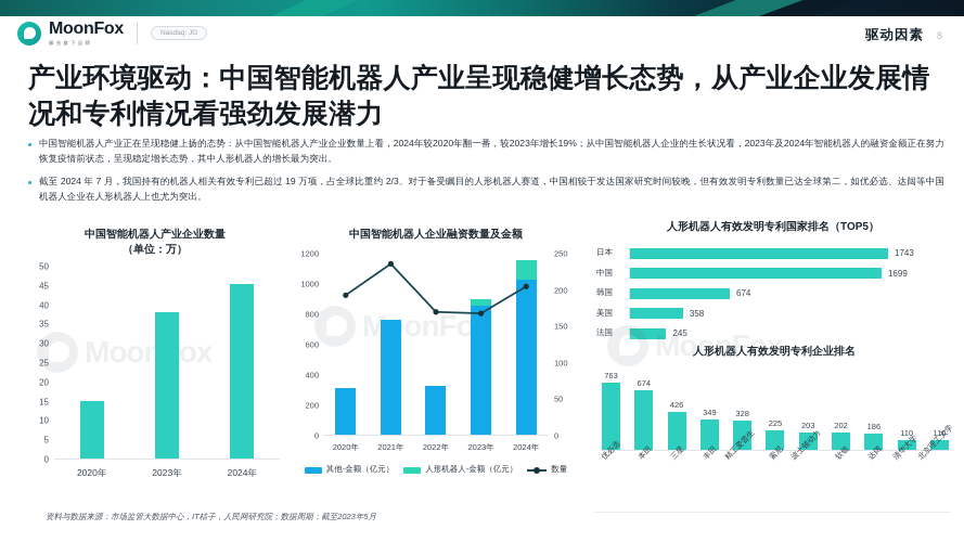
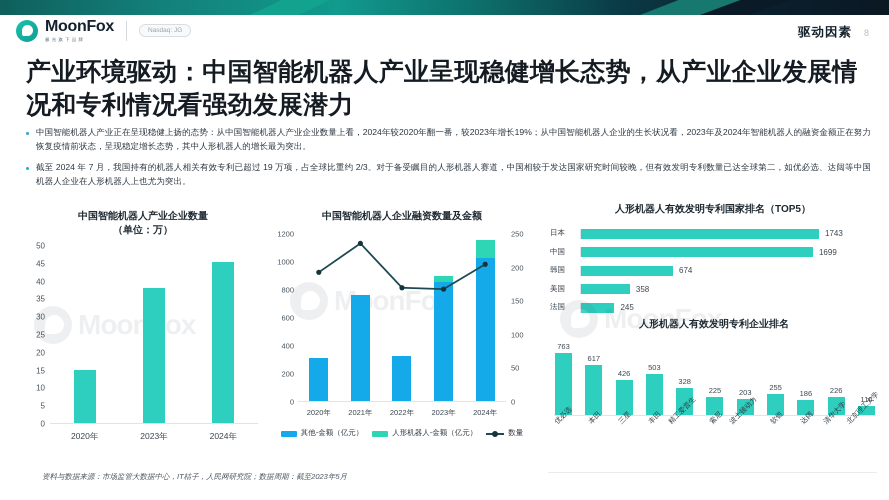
人形机器人有效发明专利企业排名/本田: 674 -> 617
人形机器人有效发明专利企业排名/丰田: 349 -> 503
人形机器人有效发明专利企业排名/软银: 202 -> 255
人形机器人有效发明专利企业排名/清华大学: 110 -> 226
